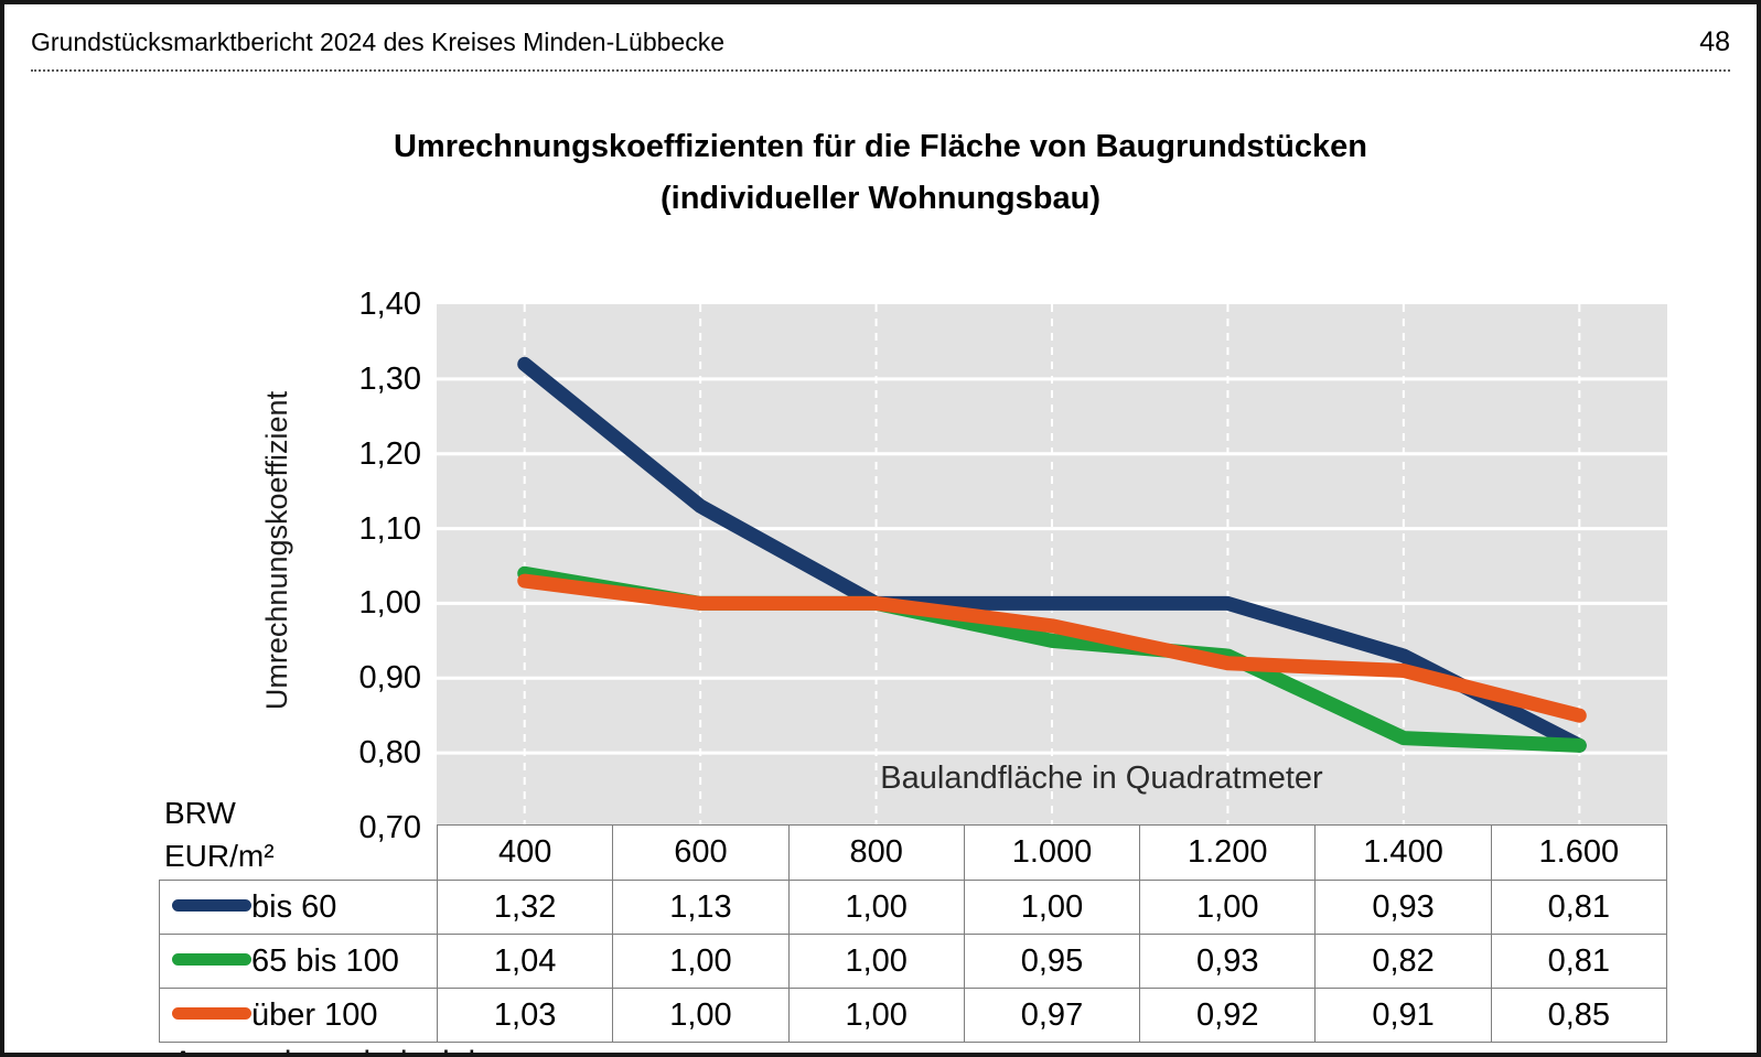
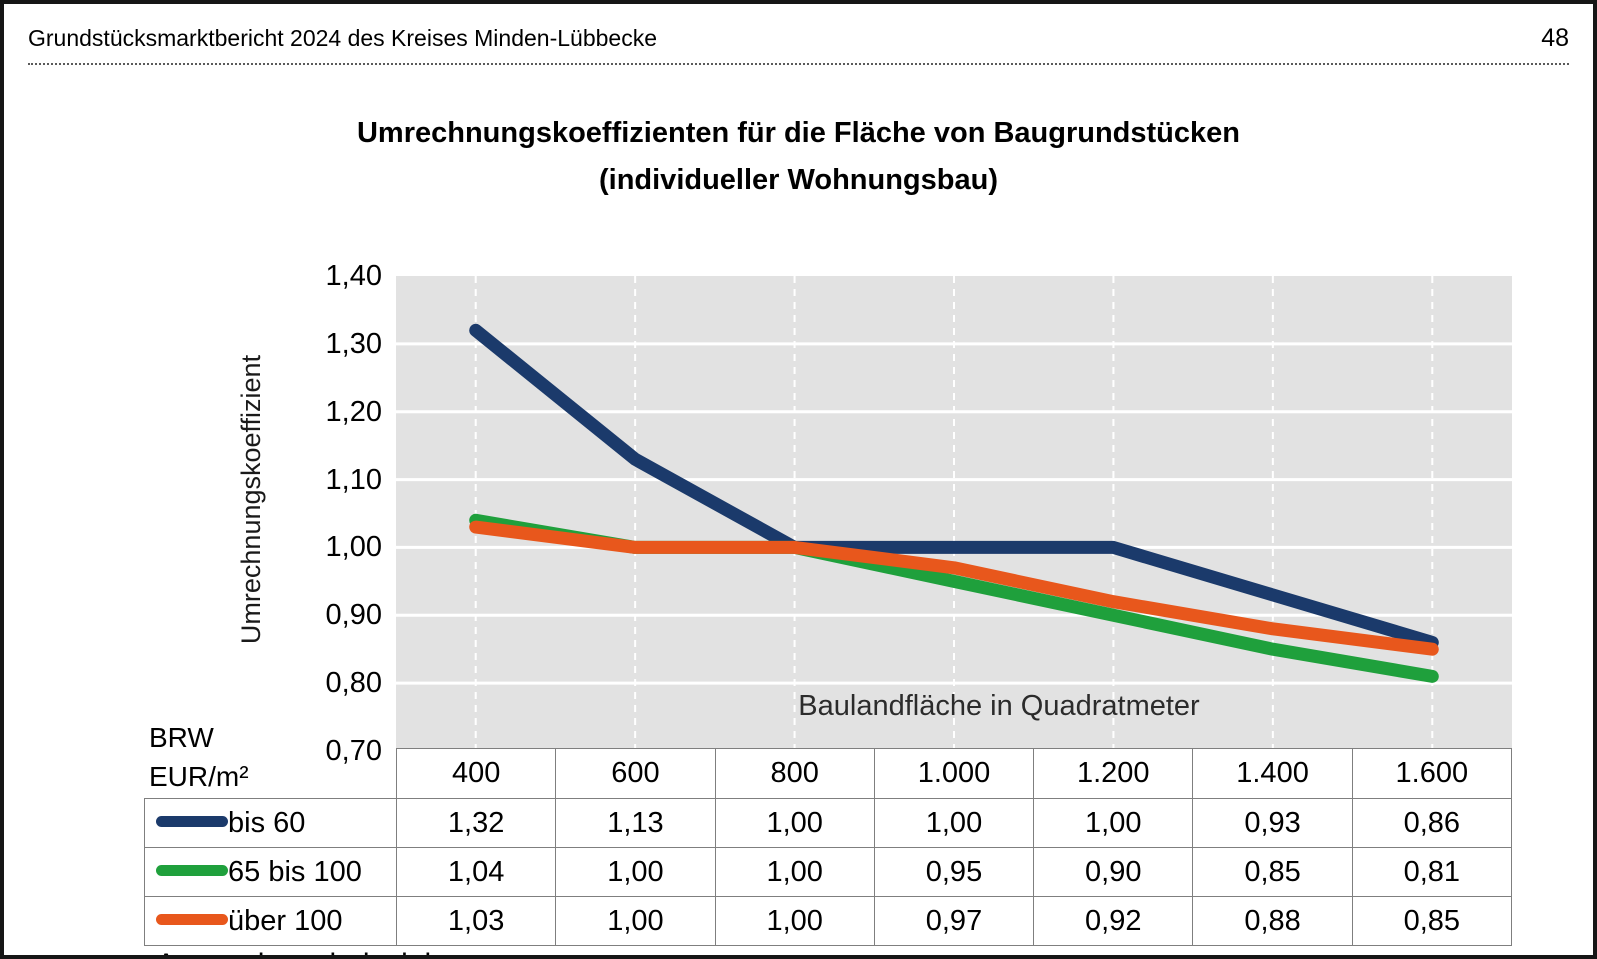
65 bis 100/1.200: 0,93 -> 0,90
65 bis 100/1.400: 0,82 -> 0,85
über 100/1.400: 0,91 -> 0,88
bis 60/1.600: 0,81 -> 0,86
